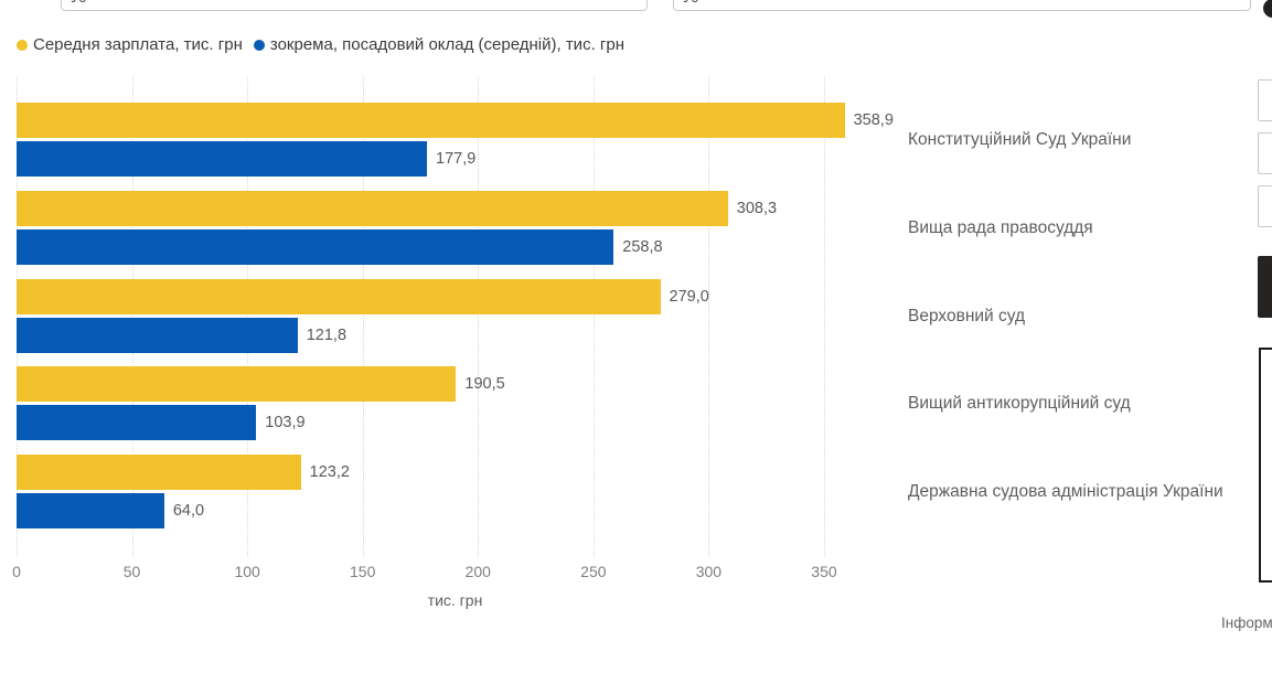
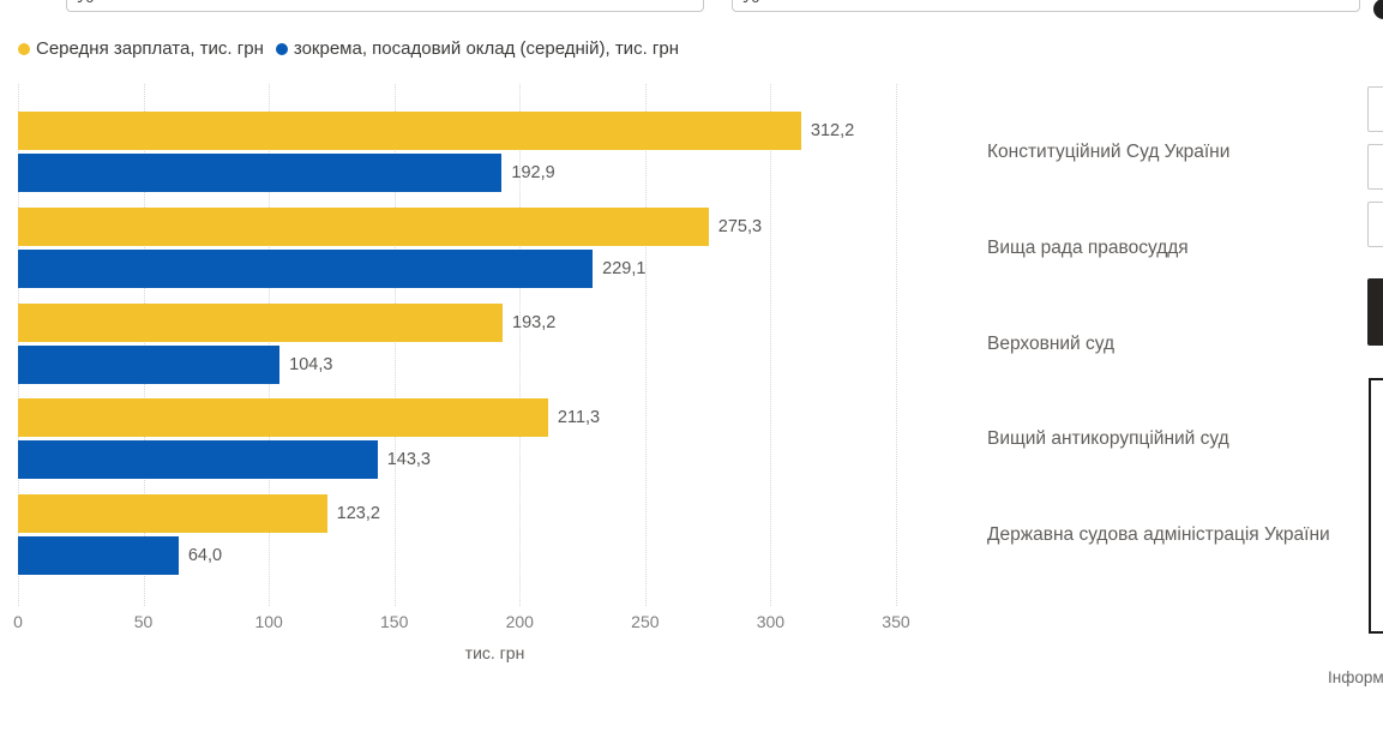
Середня зарплата, тис. грн/Конституційний Суд України: 358,9 -> 312,2
зокрема, посадовий оклад (середній), тис. грн/Конституційний Суд України: 177,9 -> 192,9
Середня зарплата, тис. грн/Вища рада правосуддя: 308,3 -> 275,3
зокрема, посадовий оклад (середній), тис. грн/Вища рада правосуддя: 258,8 -> 229,1
Середня зарплата, тис. грн/Верховний суд: 279,0 -> 193,2
зокрема, посадовий оклад (середній), тис. грн/Верховний суд: 121,8 -> 104,3
Середня зарплата, тис. грн/Вищий антикорупційний суд: 190,5 -> 211,3
зокрема, посадовий оклад (середній), тис. грн/Вищий антикорупційний суд: 103,9 -> 143,3
